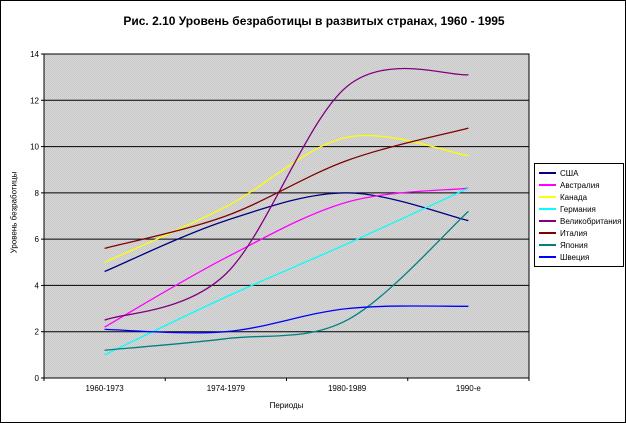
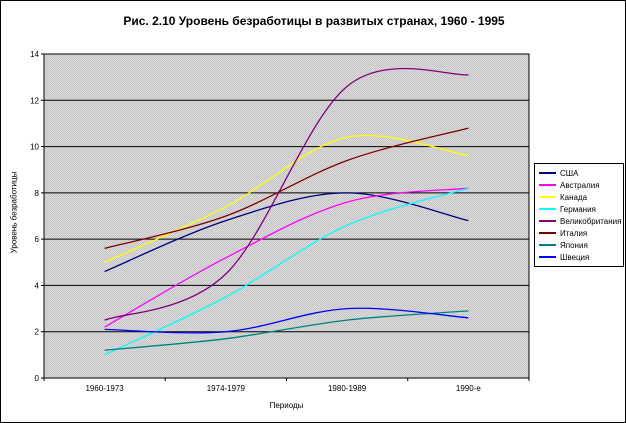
Германия/1980-1989: 5.8 -> 6.6
Япония/1990-е: 7.2 -> 2.9
Швеция/1990-е: 3.1 -> 2.6
